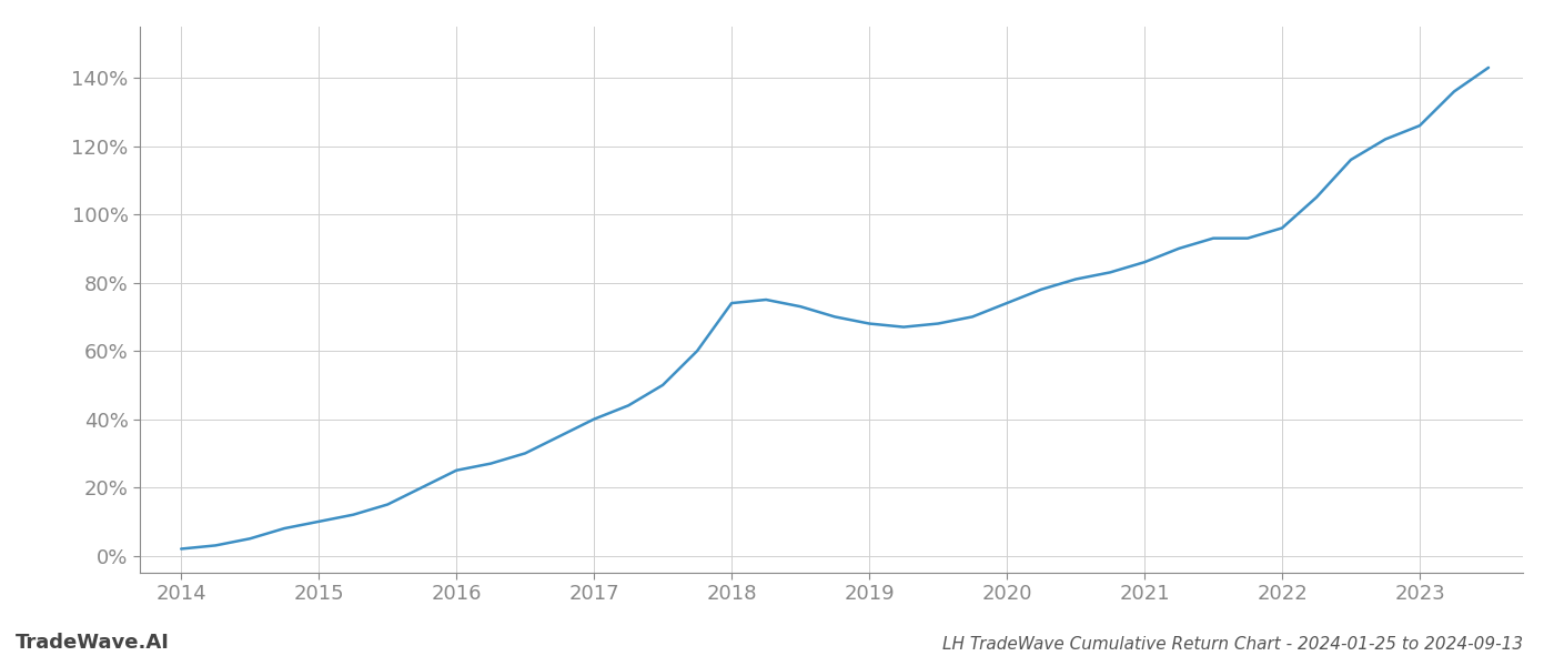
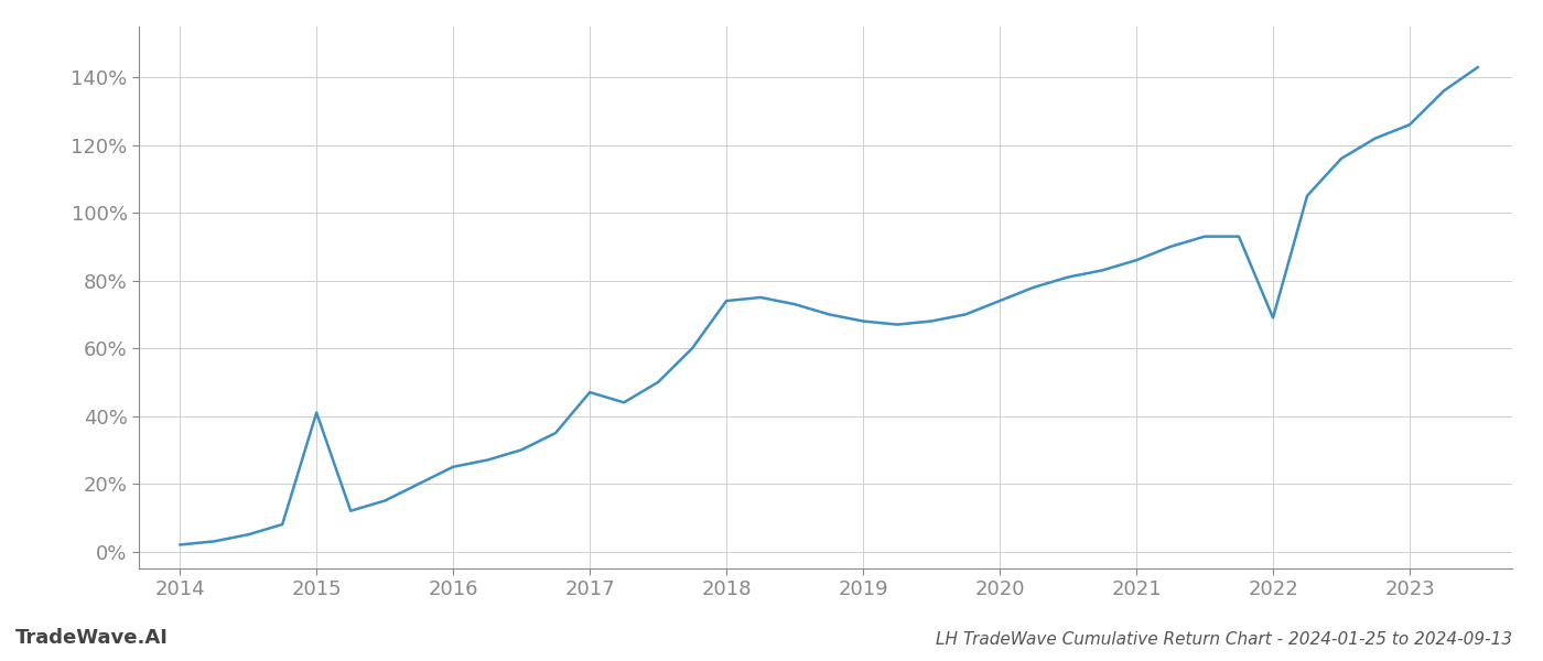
2015: 10% -> 41%
2017: 40% -> 47%
2022: 96% -> 69%
